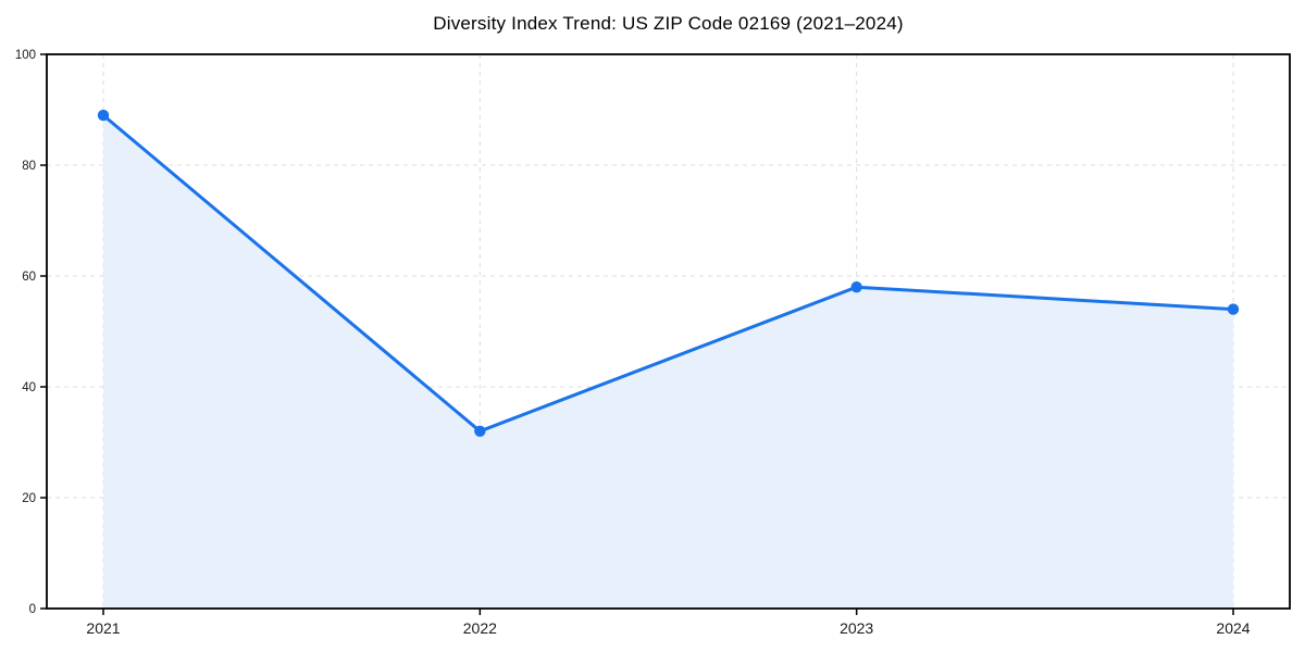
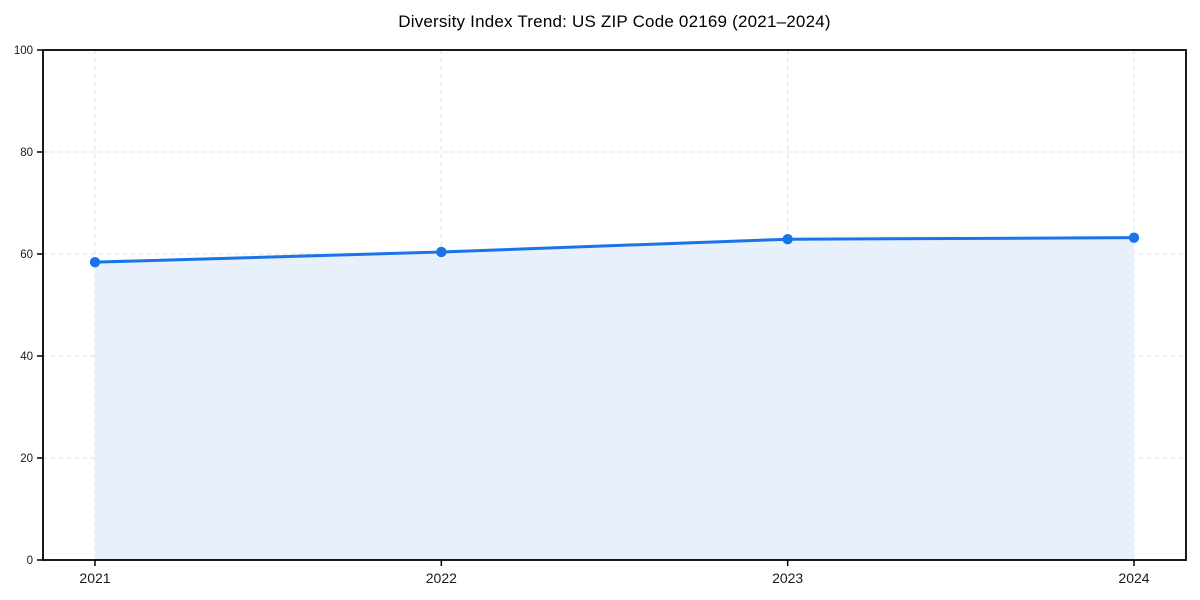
2021: 89 -> 58
2022: 32 -> 60
2023: 58 -> 63
2024: 54 -> 63
